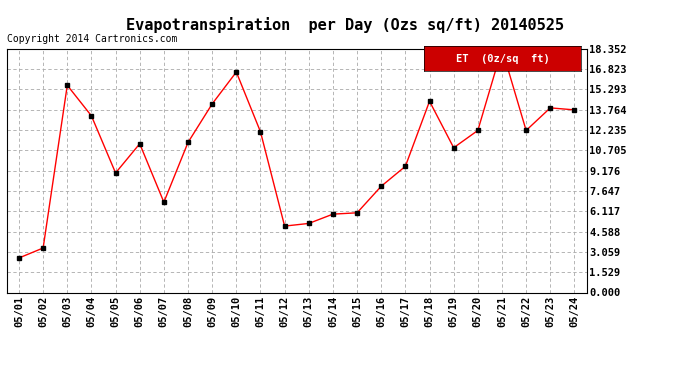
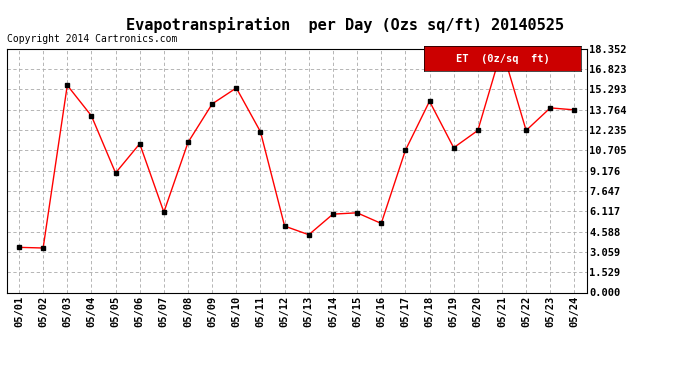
05/01: 2.6 -> 3.4
05/07: 6.8 -> 6.0
05/10: 16.6 -> 15.4
05/13: 5.2 -> 4.3
05/16: 8.0 -> 5.2
05/17: 9.5 -> 10.7
